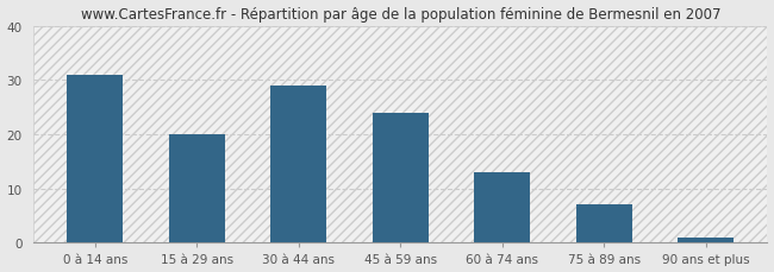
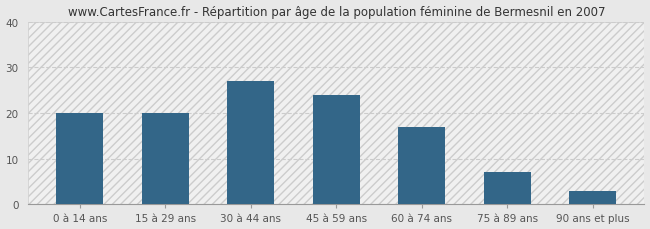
0 à 14 ans: 31 -> 20
30 à 44 ans: 29 -> 27
60 à 74 ans: 13 -> 17
90 ans et plus: 1 -> 3
